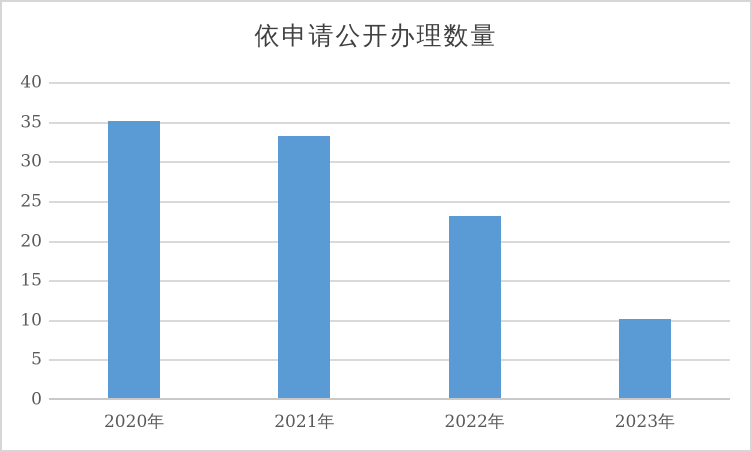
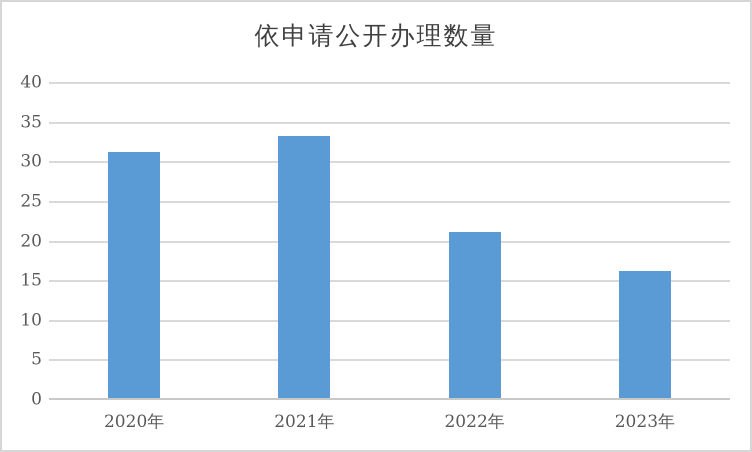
2020年: 35 -> 31
2022年: 23 -> 21
2023年: 10 -> 16
